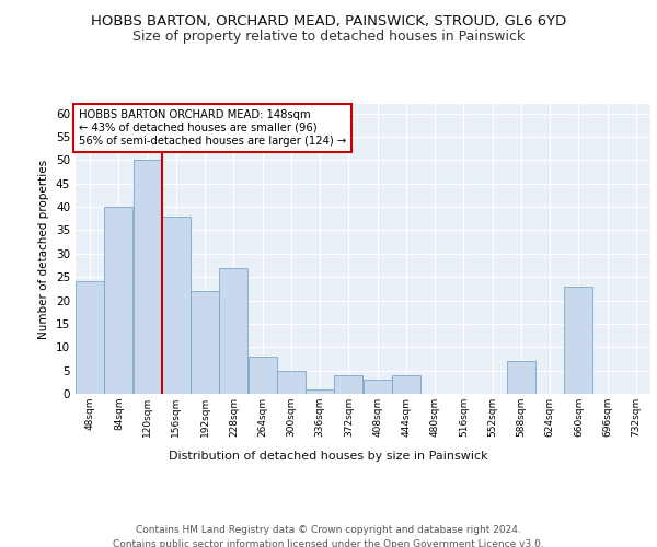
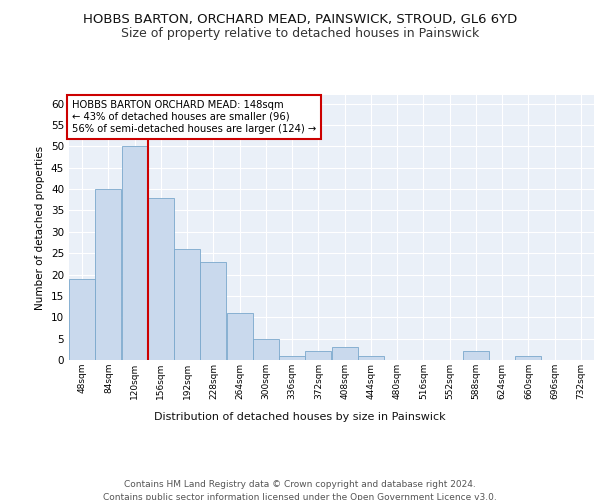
48sqm: 24 -> 19
192sqm: 22 -> 26
228sqm: 27 -> 23
264sqm: 8 -> 11
372sqm: 4 -> 2
444sqm: 4 -> 1
588sqm: 7 -> 2
660sqm: 23 -> 1
